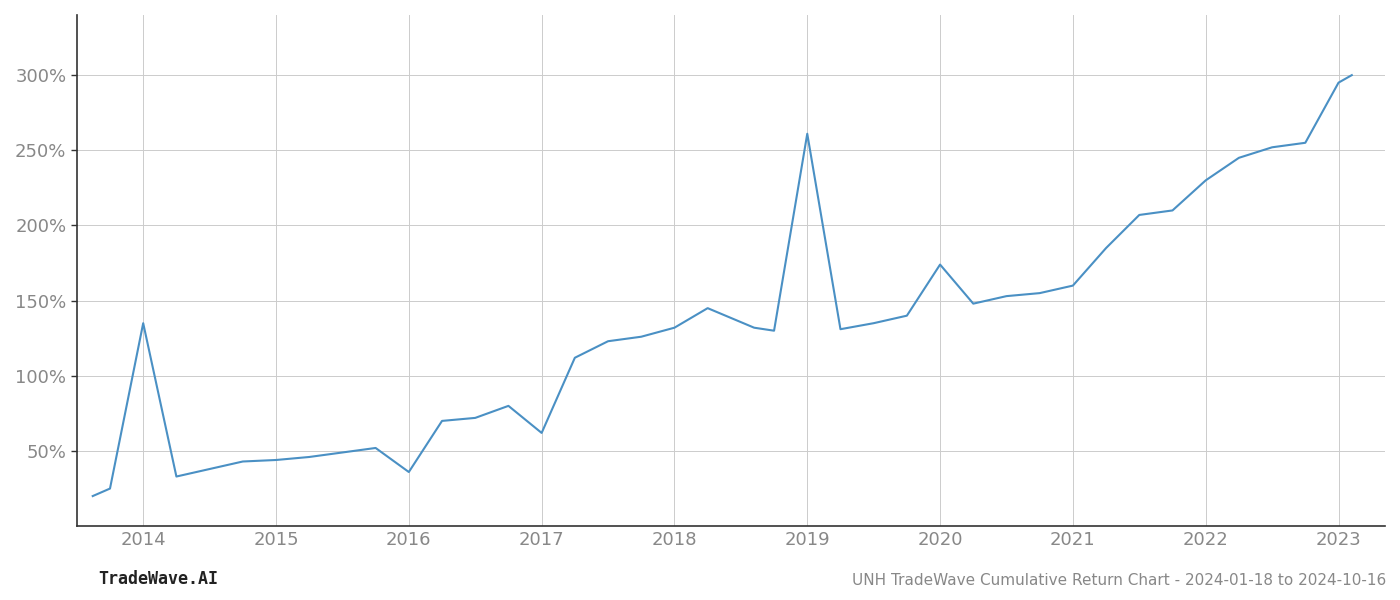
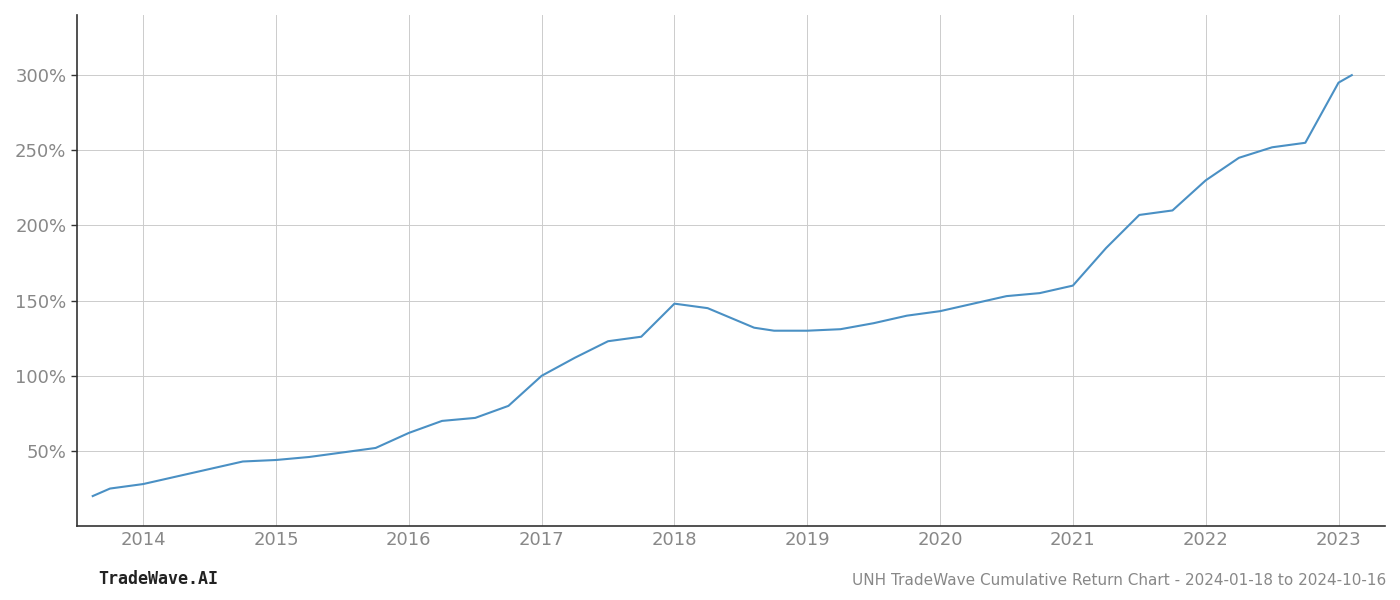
2014: 135% -> 28%
2016: 36% -> 62%
2017: 62% -> 100%
2018: 132% -> 148%
2019: 261% -> 130%
2020: 174% -> 143%
